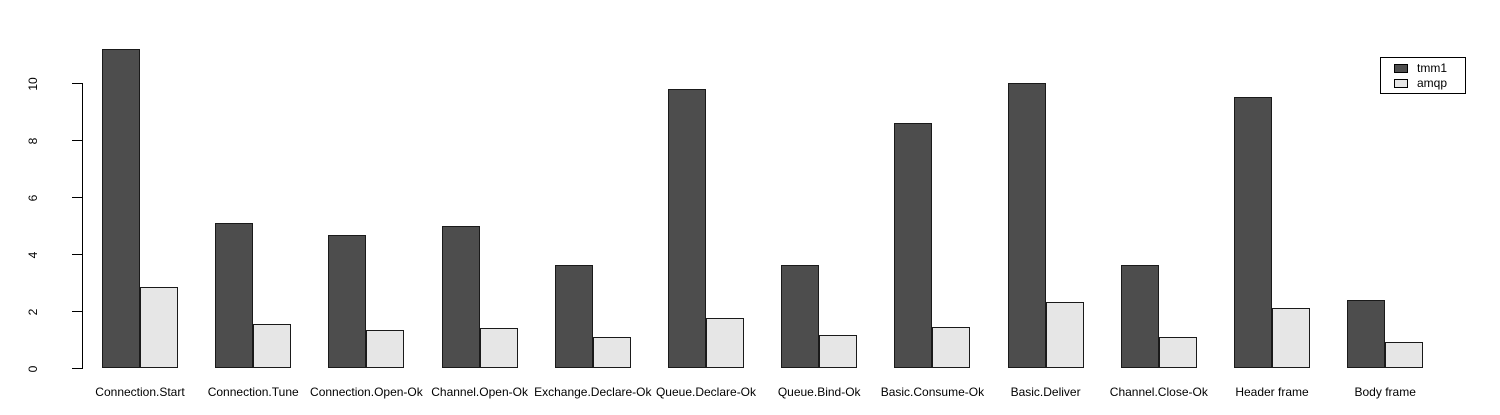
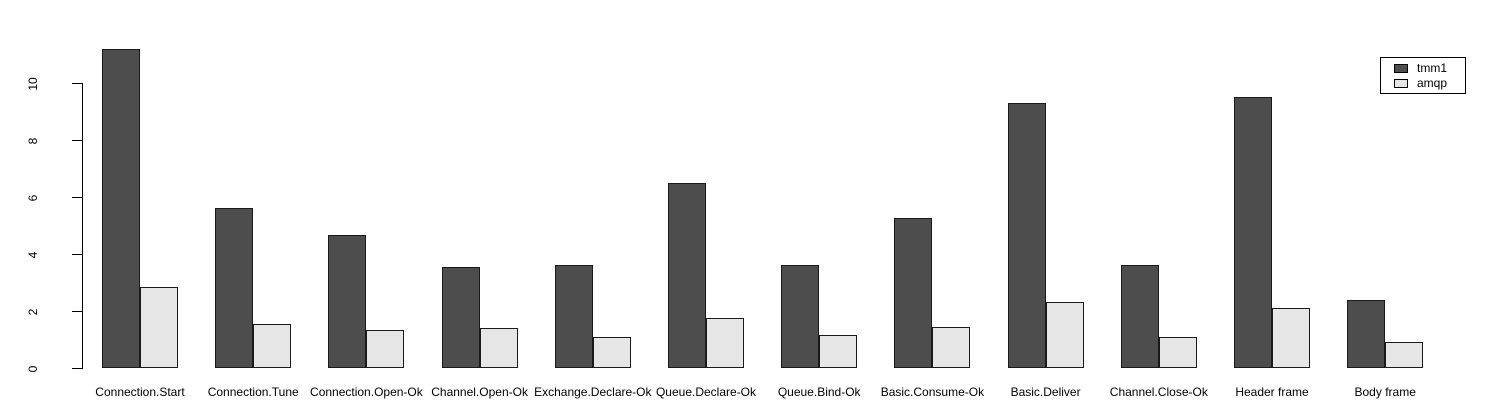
tmm1/Connection.Tune: 5.1 -> 5.6
tmm1/Channel.Open-Ok: 5.0 -> 3.5
tmm1/Queue.Declare-Ok: 9.8 -> 6.5
tmm1/Basic.Consume-Ok: 8.6 -> 5.2
tmm1/Basic.Deliver: 10.0 -> 9.3
